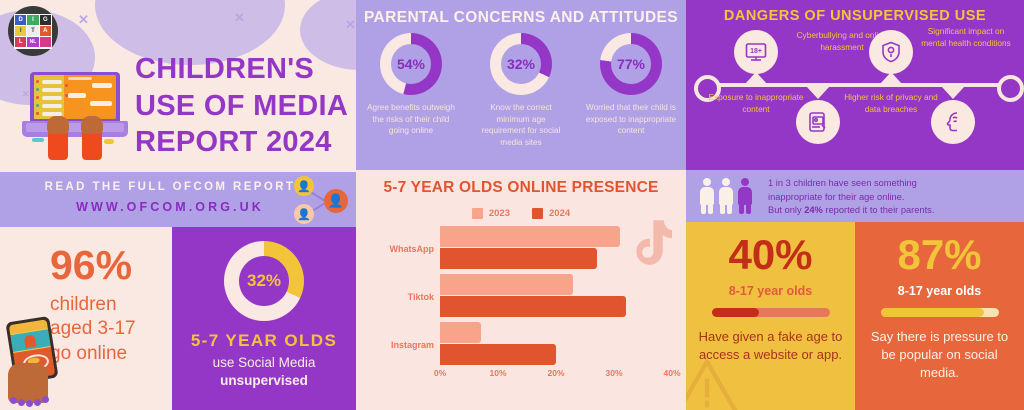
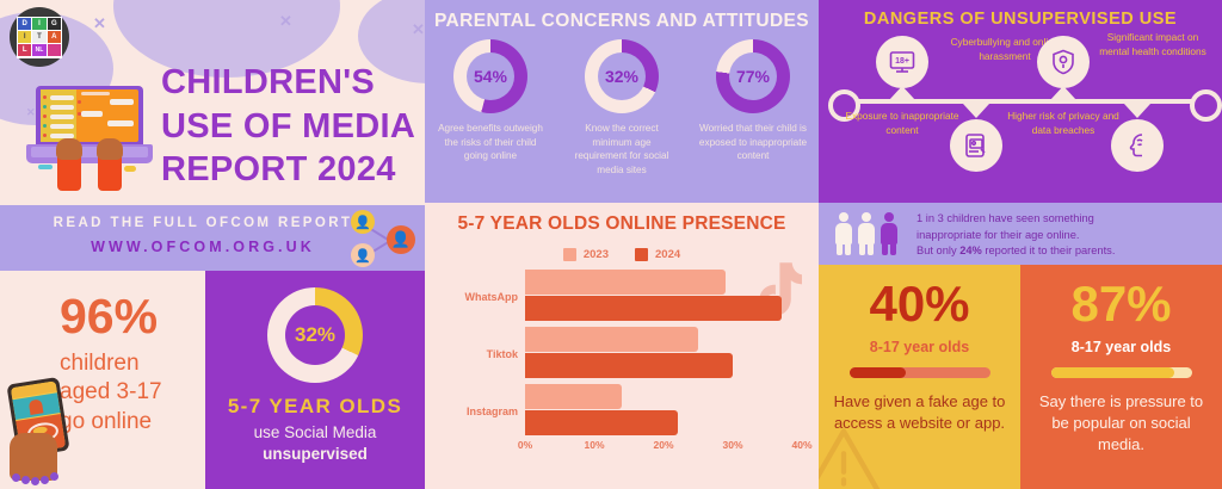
2023/WhatsApp: 31% -> 29%
2024/WhatsApp: 27% -> 37%
2023/Tiktok: 23% -> 25%
2024/Tiktok: 32% -> 30%
2023/Instagram: 7% -> 14%
2024/Instagram: 20% -> 22%
